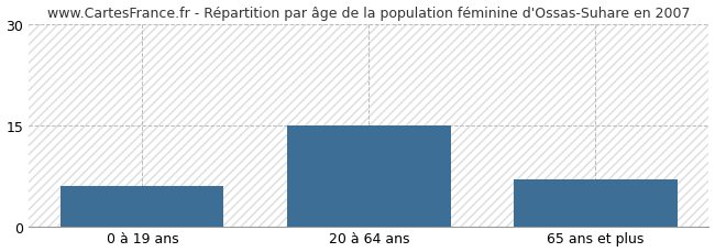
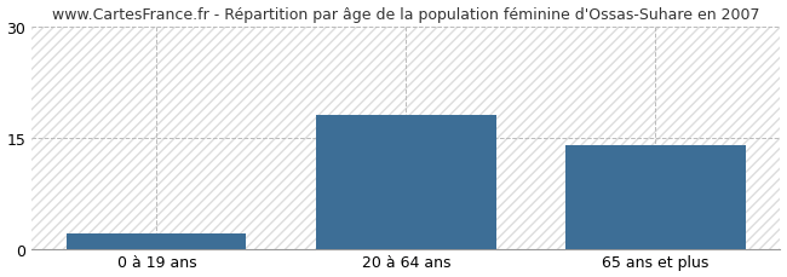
0 à 19 ans: 6 -> 2
20 à 64 ans: 15 -> 18
65 ans et plus: 7 -> 14
